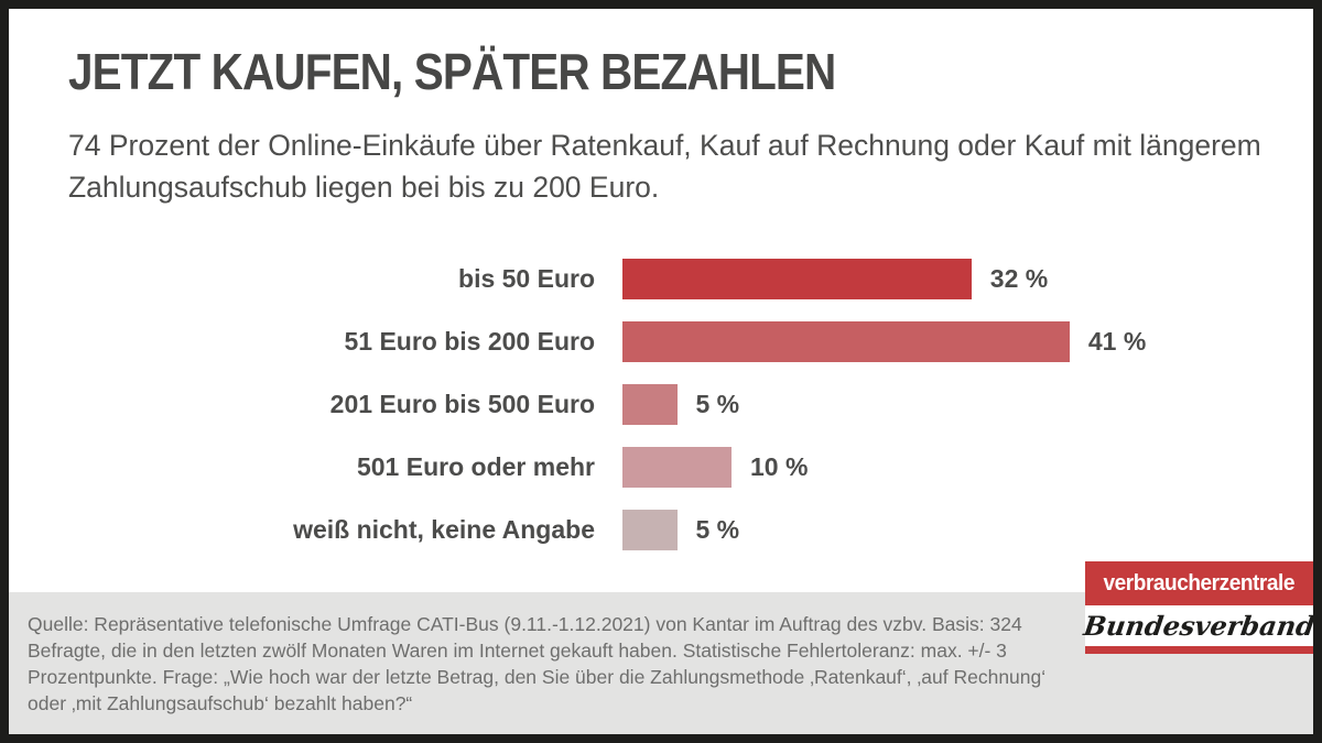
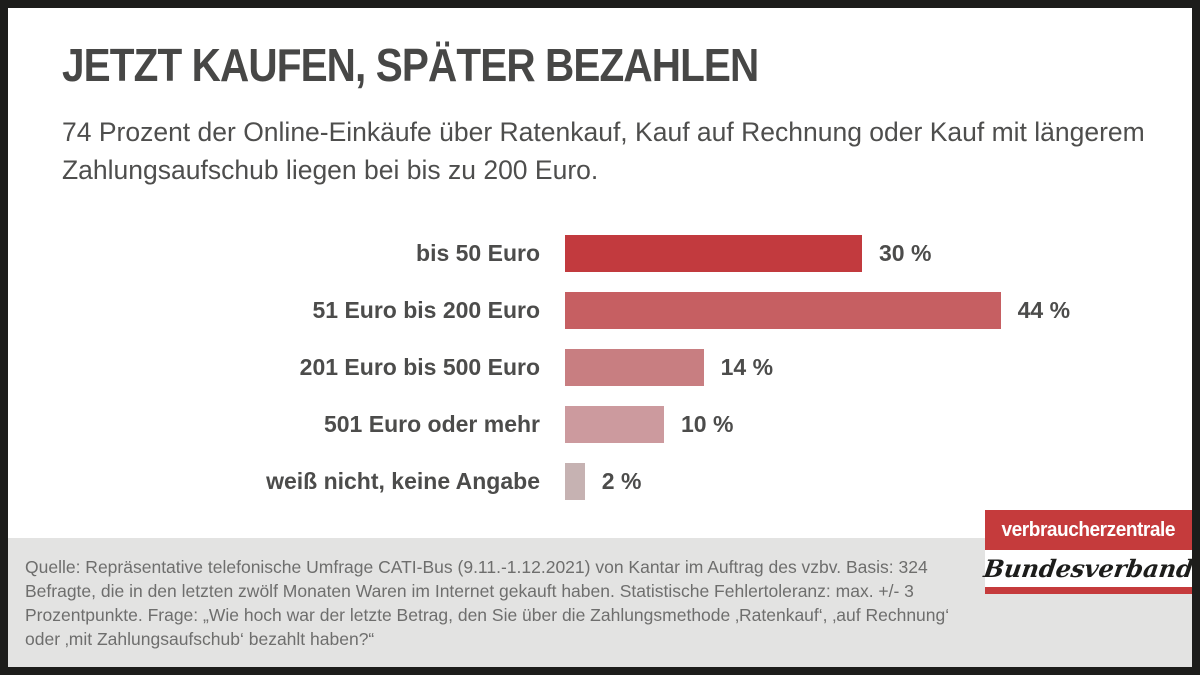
bis 50 Euro: 32 -> 30
51 Euro bis 200 Euro: 41 -> 44
201 Euro bis 500 Euro: 5 -> 14
weiß nicht, keine Angabe: 5 -> 2
